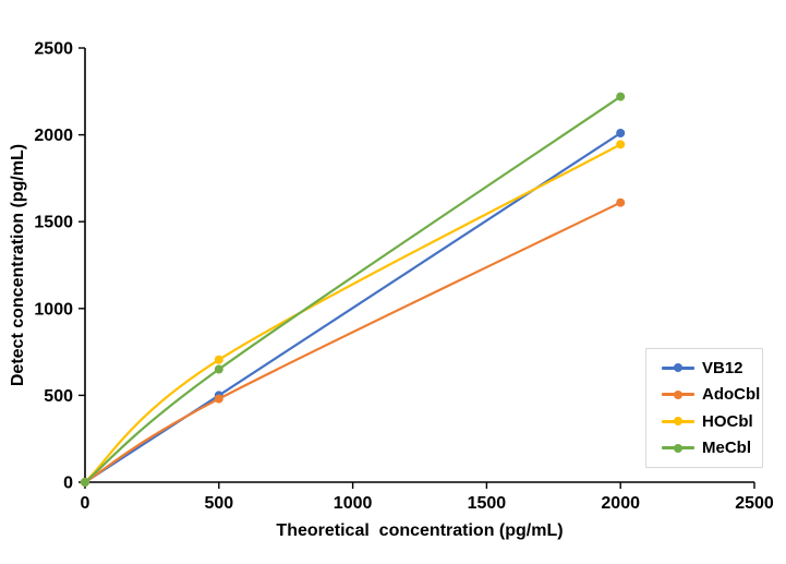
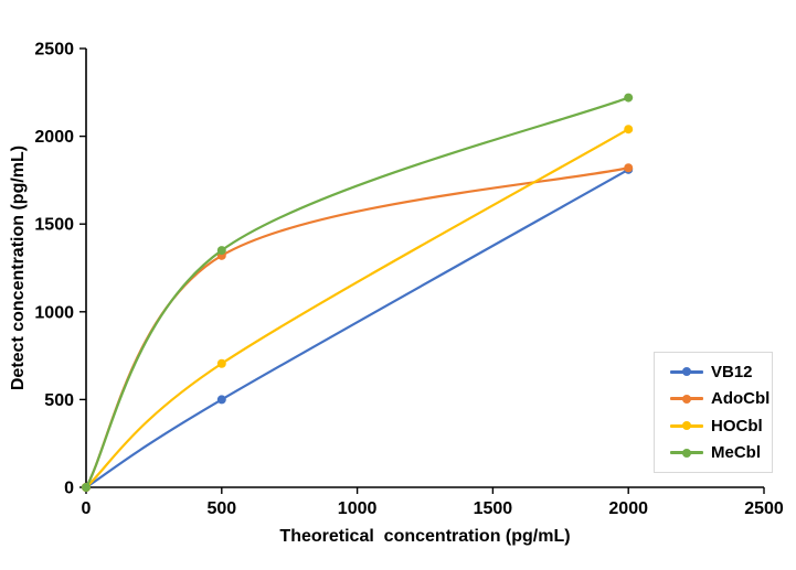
AdoCbl/500: 480 -> 1320
MeCbl/500: 650 -> 1350
VB12/2000: 2010 -> 1810
AdoCbl/2000: 1610 -> 1820
HOCbl/2000: 1940 -> 2040
